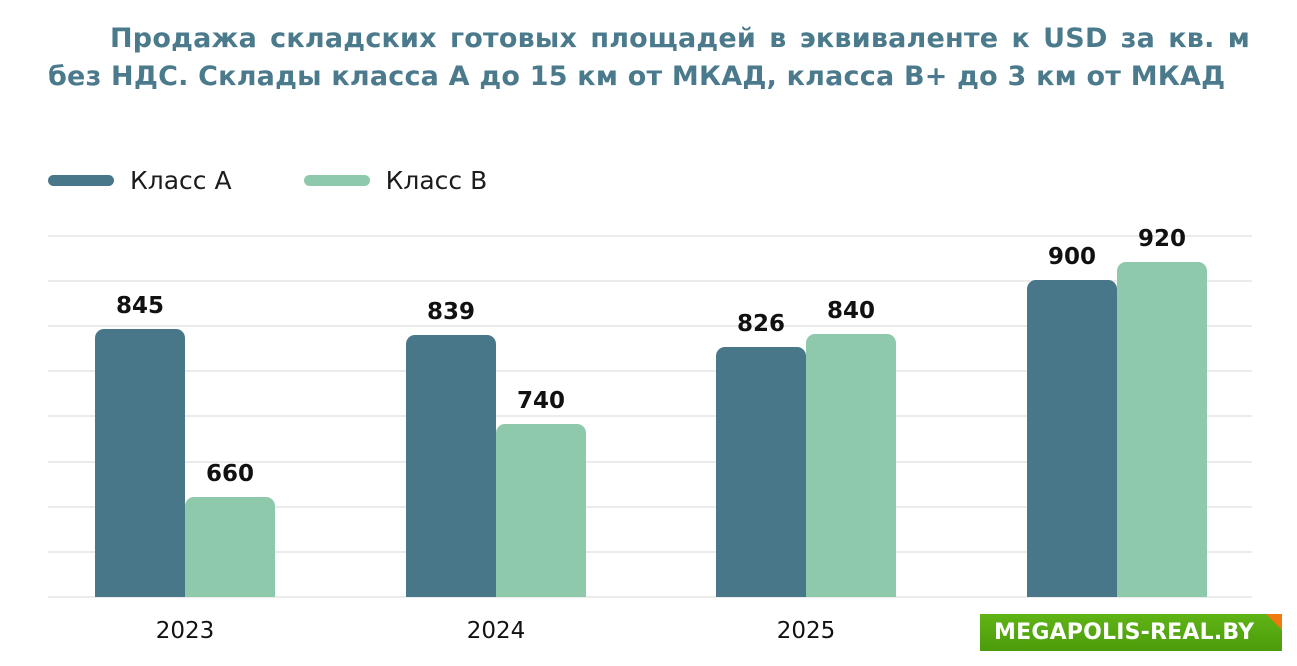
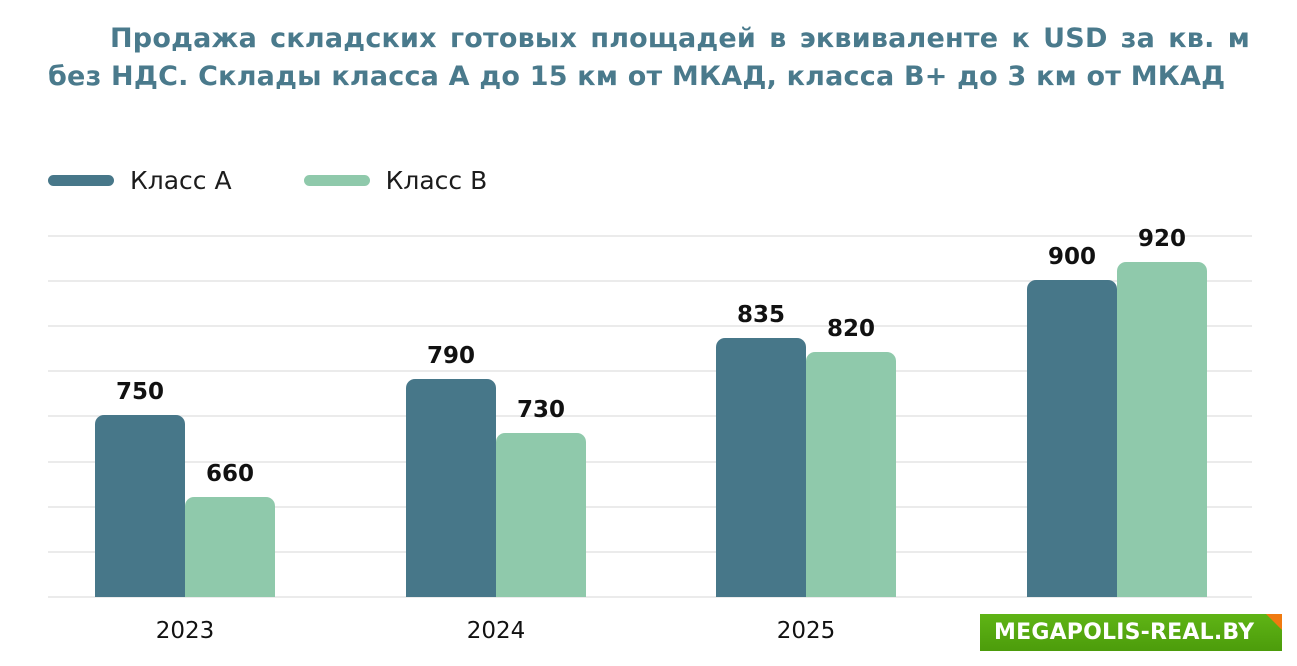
Класс А/2023: 845 -> 750
Класс А/2024: 839 -> 790
Класс В/2024: 740 -> 730
Класс А/2025: 826 -> 835
Класс В/2025: 840 -> 820
